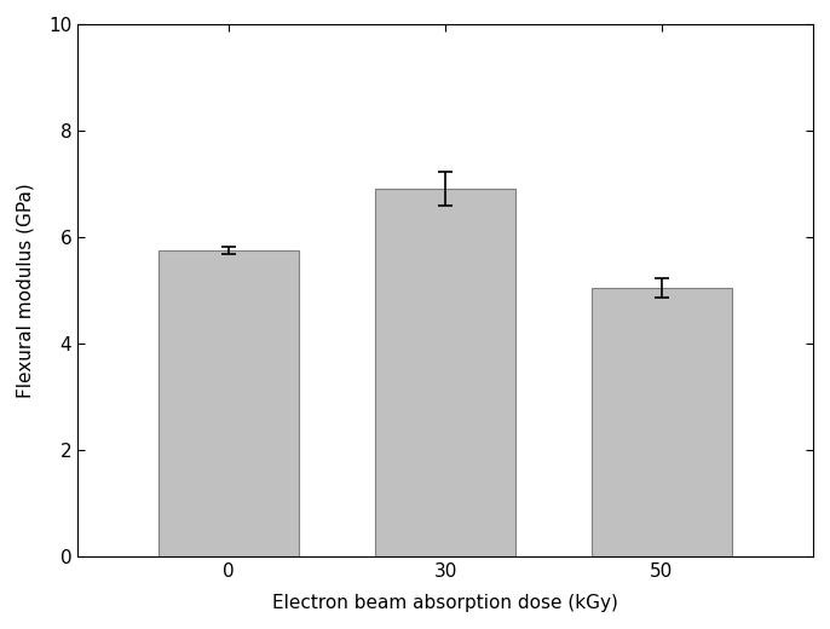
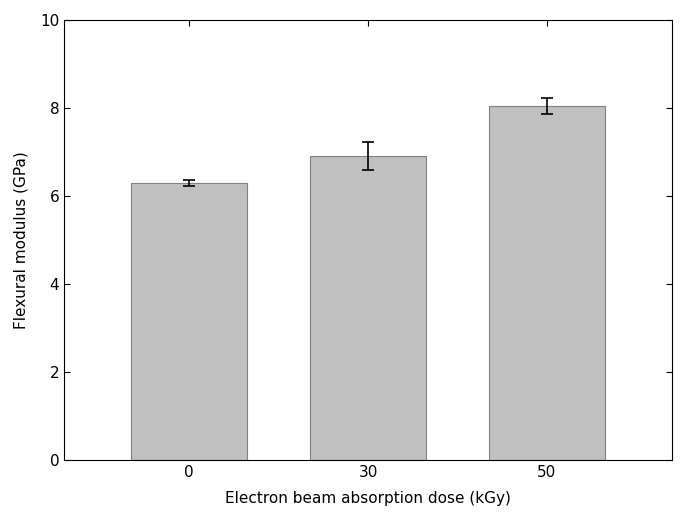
0: 5.75 -> 6.30
50: 5.05 -> 8.05
